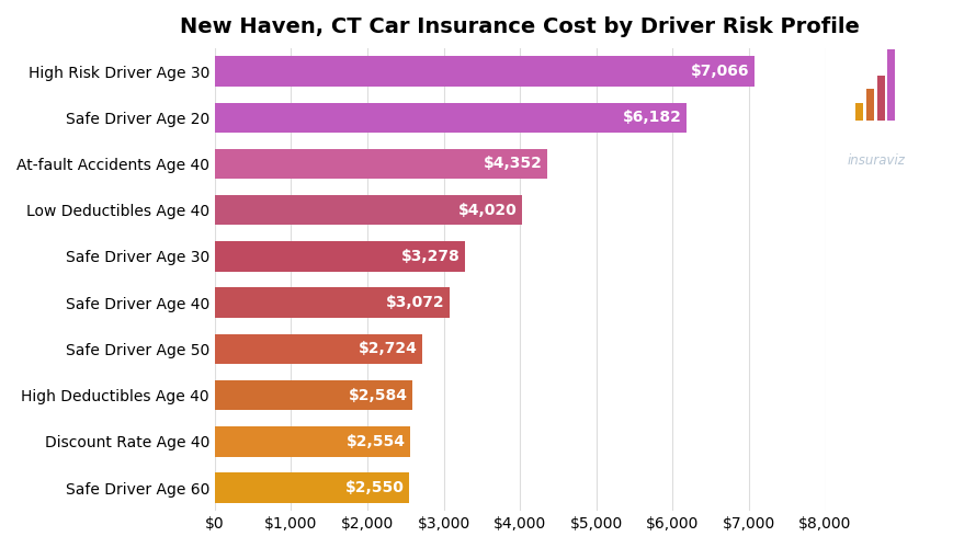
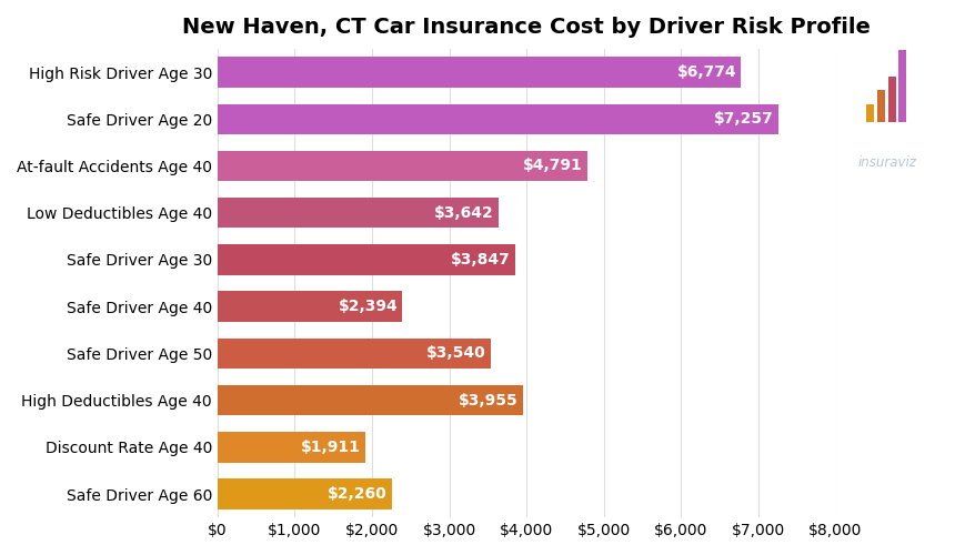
New Haven, CT Car Insurance Cost by Driver Risk Profile/High Risk Driver Age 30: $7,066 -> $6,774
New Haven, CT Car Insurance Cost by Driver Risk Profile/Safe Driver Age 20: $6,182 -> $7,257
New Haven, CT Car Insurance Cost by Driver Risk Profile/At-fault Accidents Age 40: $4,352 -> $4,791
New Haven, CT Car Insurance Cost by Driver Risk Profile/Low Deductibles Age 40: $4,020 -> $3,642
New Haven, CT Car Insurance Cost by Driver Risk Profile/Safe Driver Age 30: $3,278 -> $3,847
New Haven, CT Car Insurance Cost by Driver Risk Profile/Safe Driver Age 40: $3,072 -> $2,394
New Haven, CT Car Insurance Cost by Driver Risk Profile/Safe Driver Age 50: $2,724 -> $3,540
New Haven, CT Car Insurance Cost by Driver Risk Profile/High Deductibles Age 40: $2,584 -> $3,955
New Haven, CT Car Insurance Cost by Driver Risk Profile/Discount Rate Age 40: $2,554 -> $1,911
New Haven, CT Car Insurance Cost by Driver Risk Profile/Safe Driver Age 60: $2,550 -> $2,260
